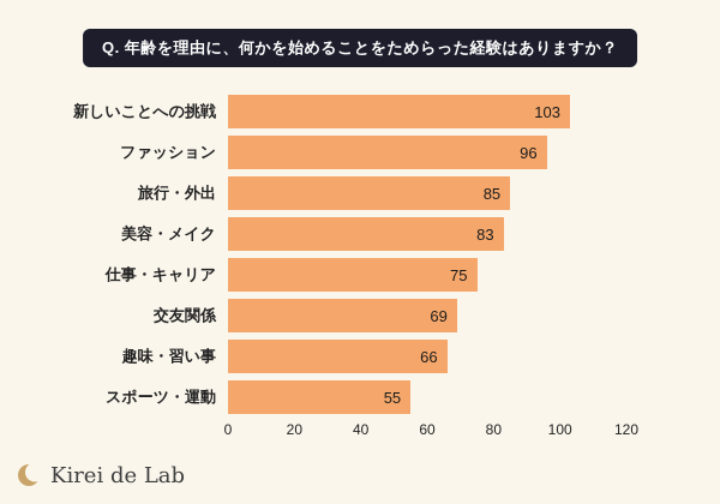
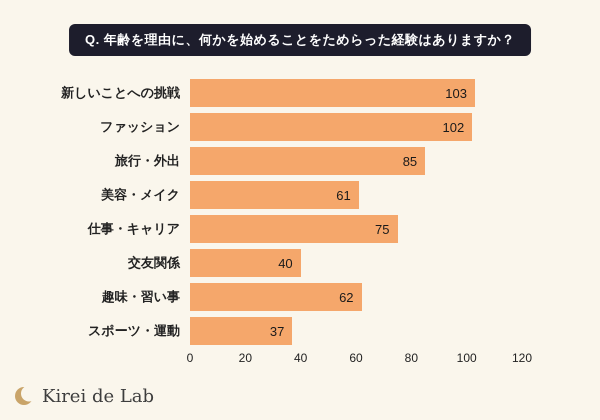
ファッション: 96 -> 102
美容・メイク: 83 -> 61
交友関係: 69 -> 40
趣味・習い事: 66 -> 62
スポーツ・運動: 55 -> 37
